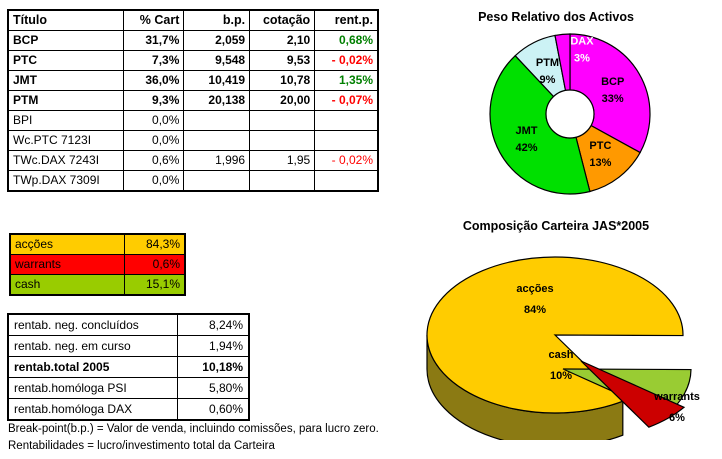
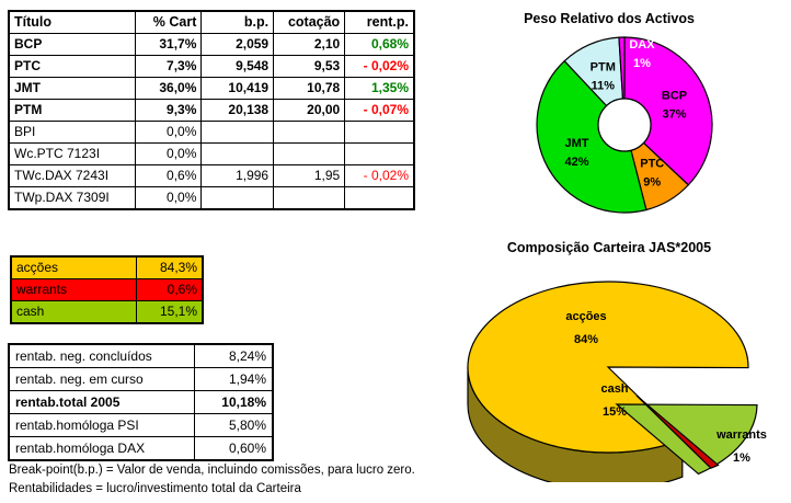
Peso Relativo dos Activos/BCP: 33% -> 37%
Peso Relativo dos Activos/PTC: 13% -> 9%
Peso Relativo dos Activos/PTM: 9% -> 11%
Peso Relativo dos Activos/DAX: 3% -> 1%
Composição Carteira JAS*2005/cash: 10% -> 15%
Composição Carteira JAS*2005/warrants: 6% -> 1%
